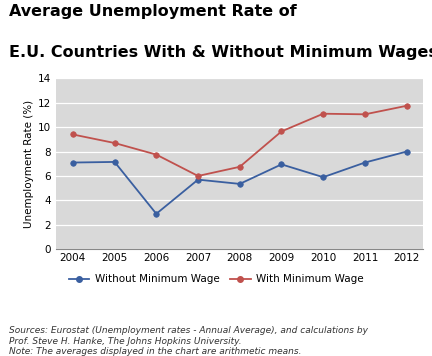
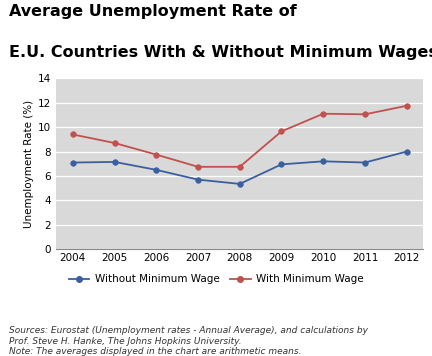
Without Minimum Wage/2006: 2.9 -> 6.5
With Minimum Wage/2007: 6.0 -> 6.8
Without Minimum Wage/2010: 5.9 -> 7.2
